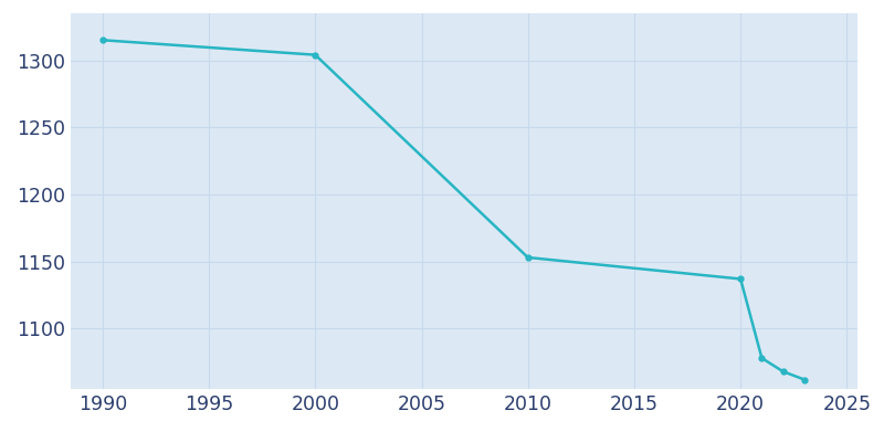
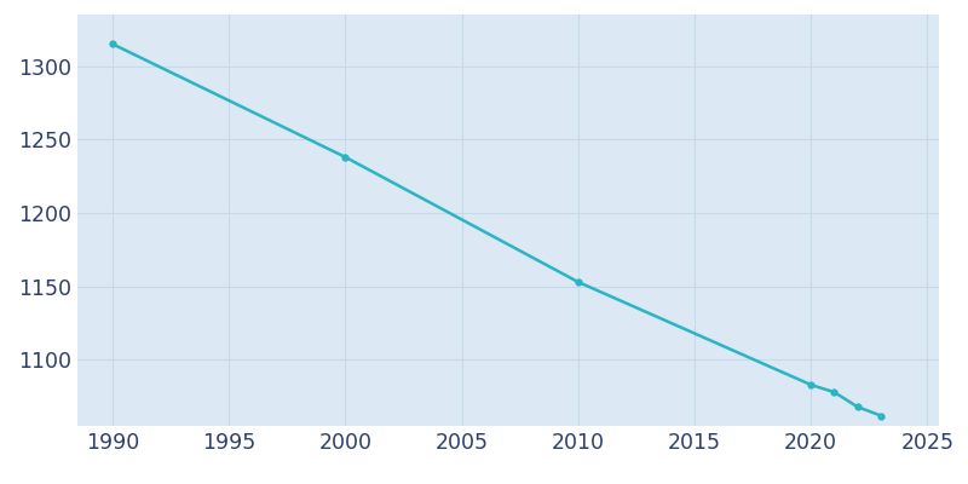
2000: 1304 -> 1238
2020: 1137 -> 1083
